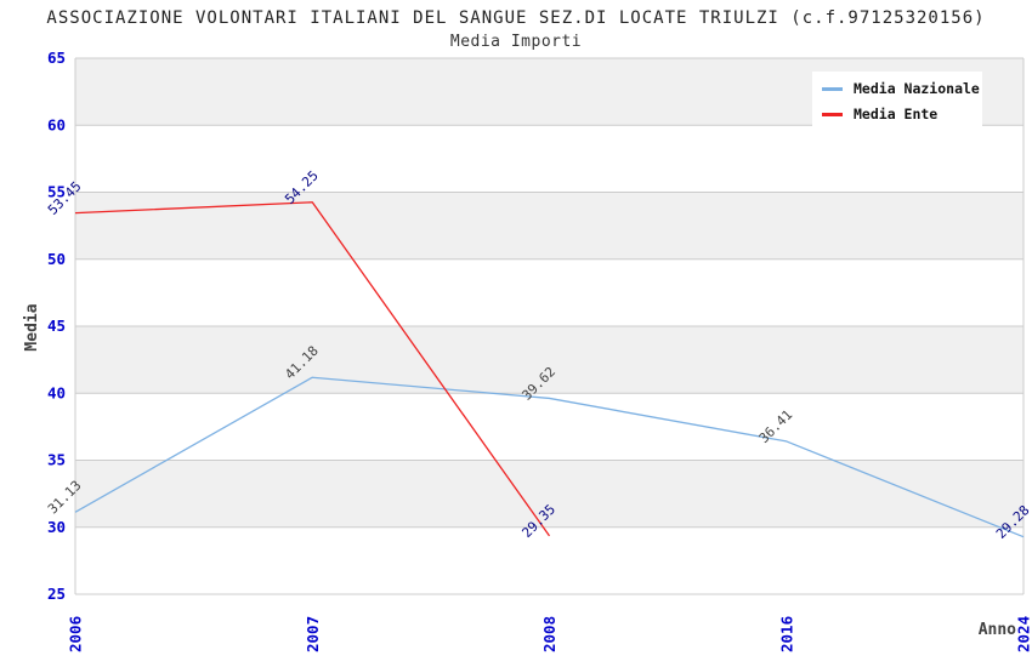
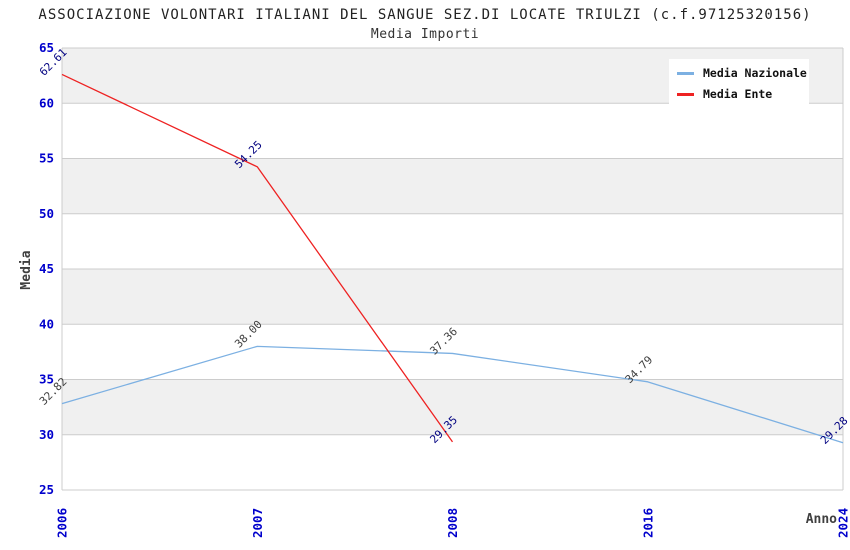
Media Nazionale/2006: 31.13 -> 32.82
Media Ente/2006: 53.45 -> 62.61
Media Nazionale/2007: 41.18 -> 38.00
Media Nazionale/2008: 39.62 -> 37.36
Media Nazionale/2016: 36.41 -> 34.79
